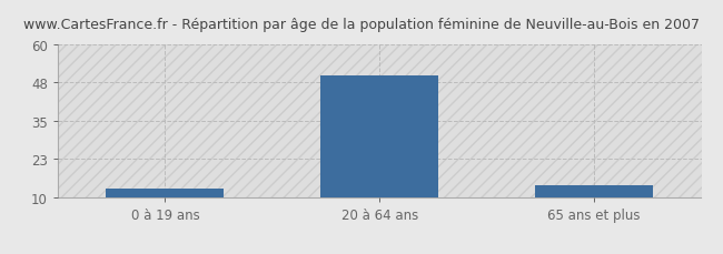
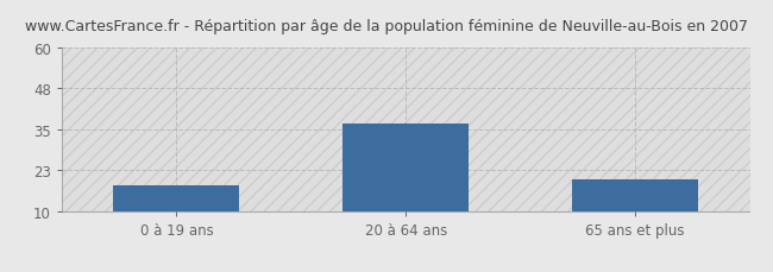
0 à 19 ans: 13 -> 18
20 à 64 ans: 50 -> 37
65 ans et plus: 14 -> 20
